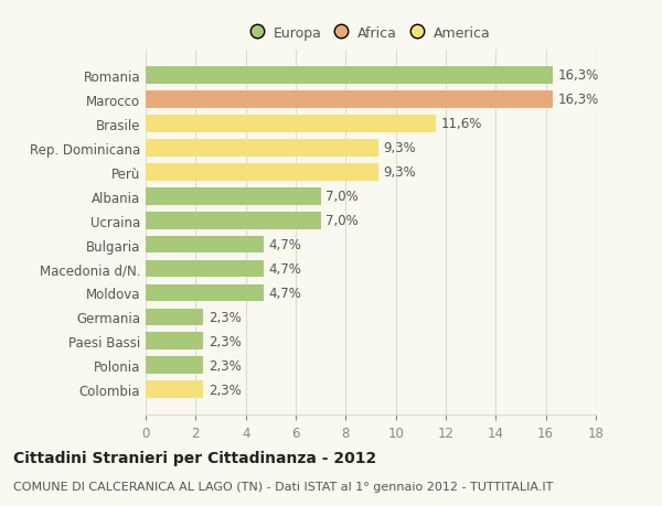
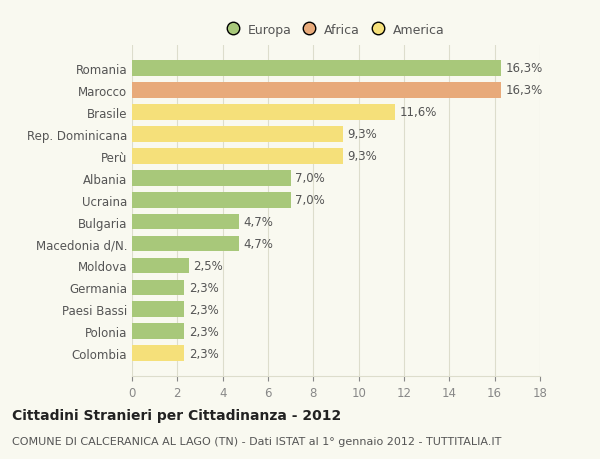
Moldova: 4,7% -> 2,5%
